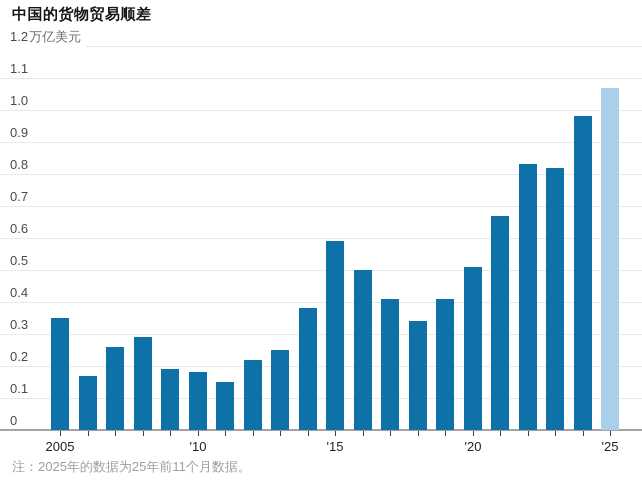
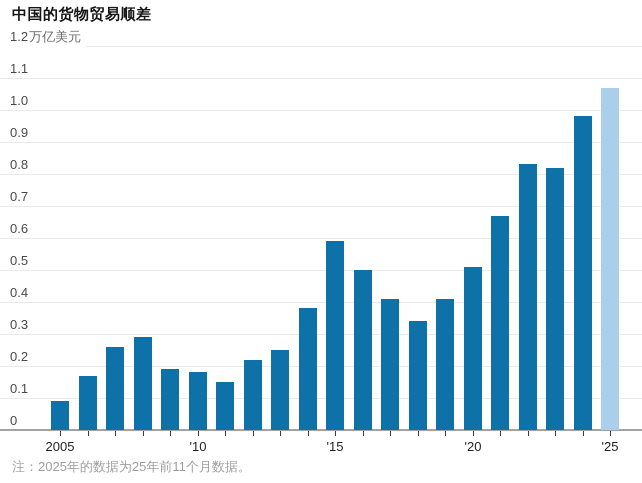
2005: 0.35 -> 0.09
